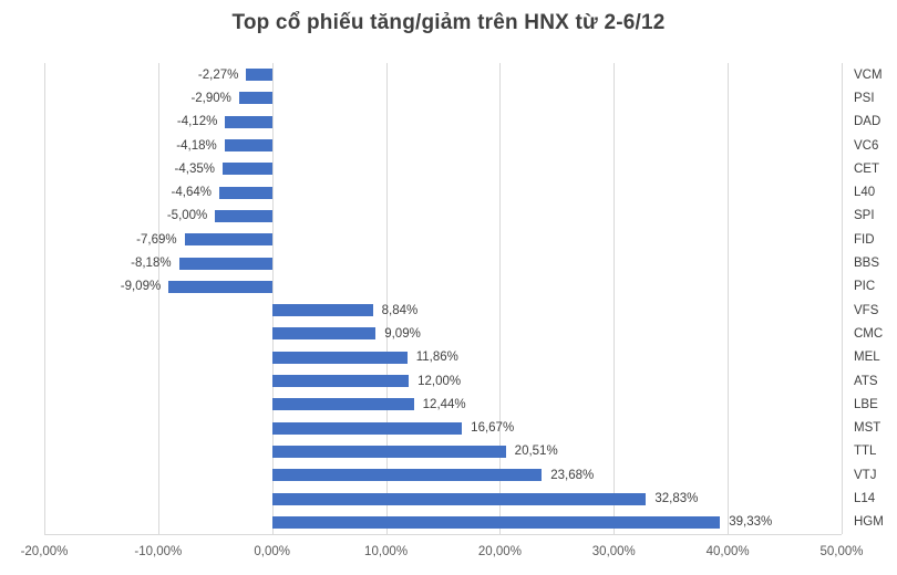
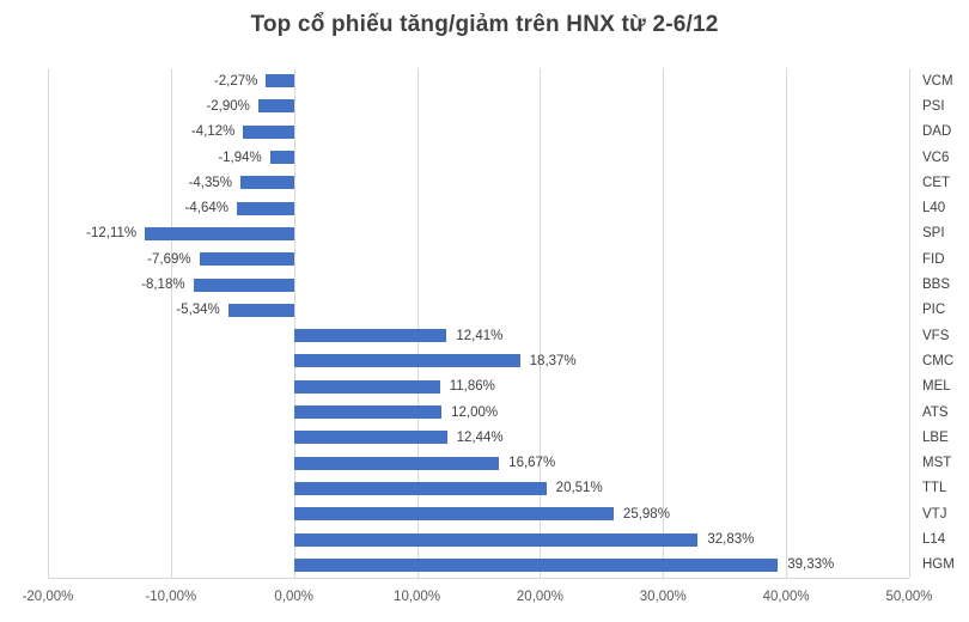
VC6: -4,18% -> -1,94%
SPI: -5,00% -> -12,11%
PIC: -9,09% -> -5,34%
VFS: 8,84% -> 12,41%
CMC: 9,09% -> 18,37%
VTJ: 23,68% -> 25,98%
